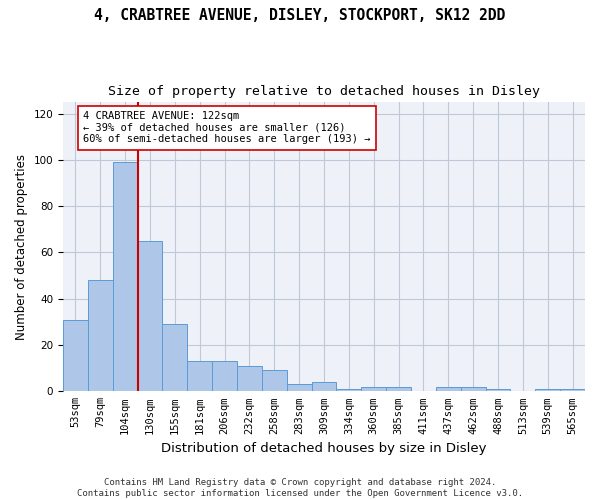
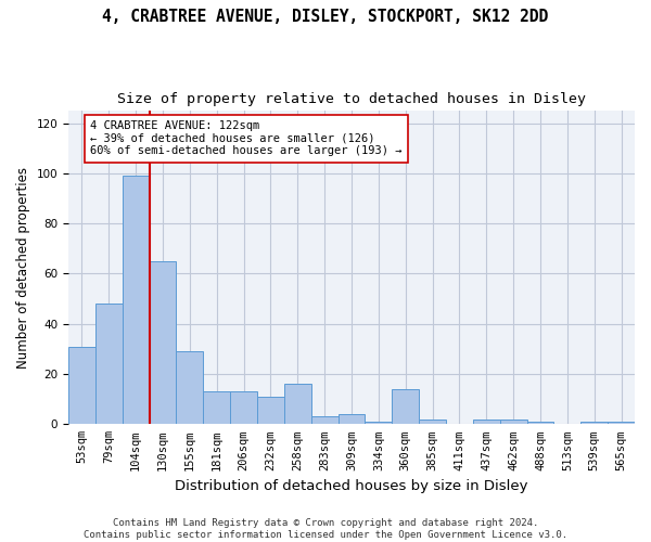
258sqm: 9 -> 16
360sqm: 2 -> 14
